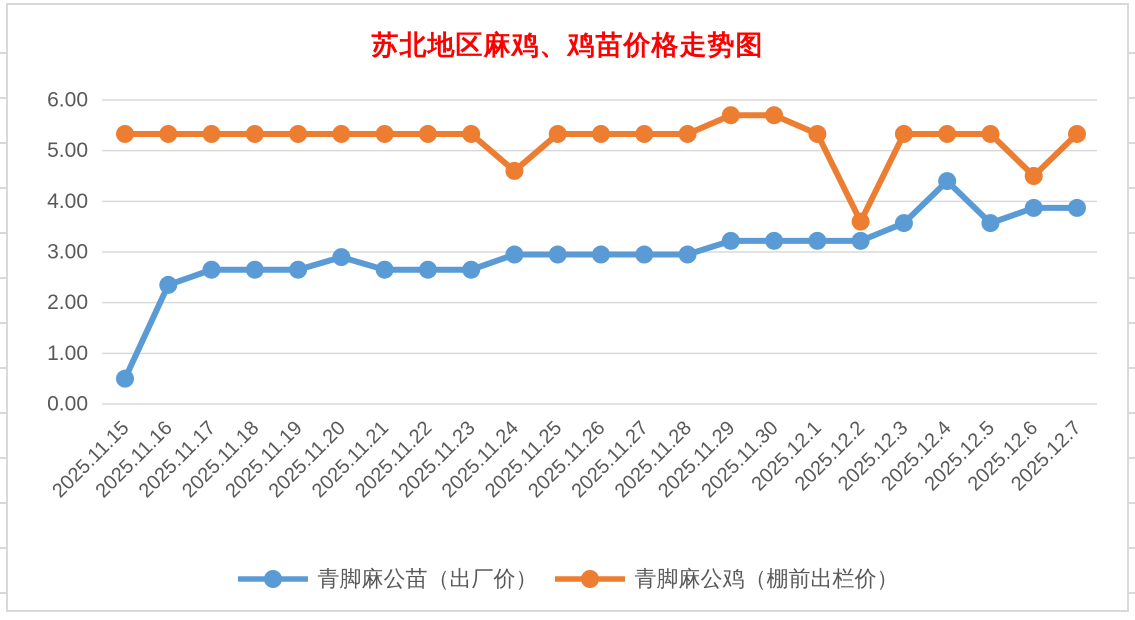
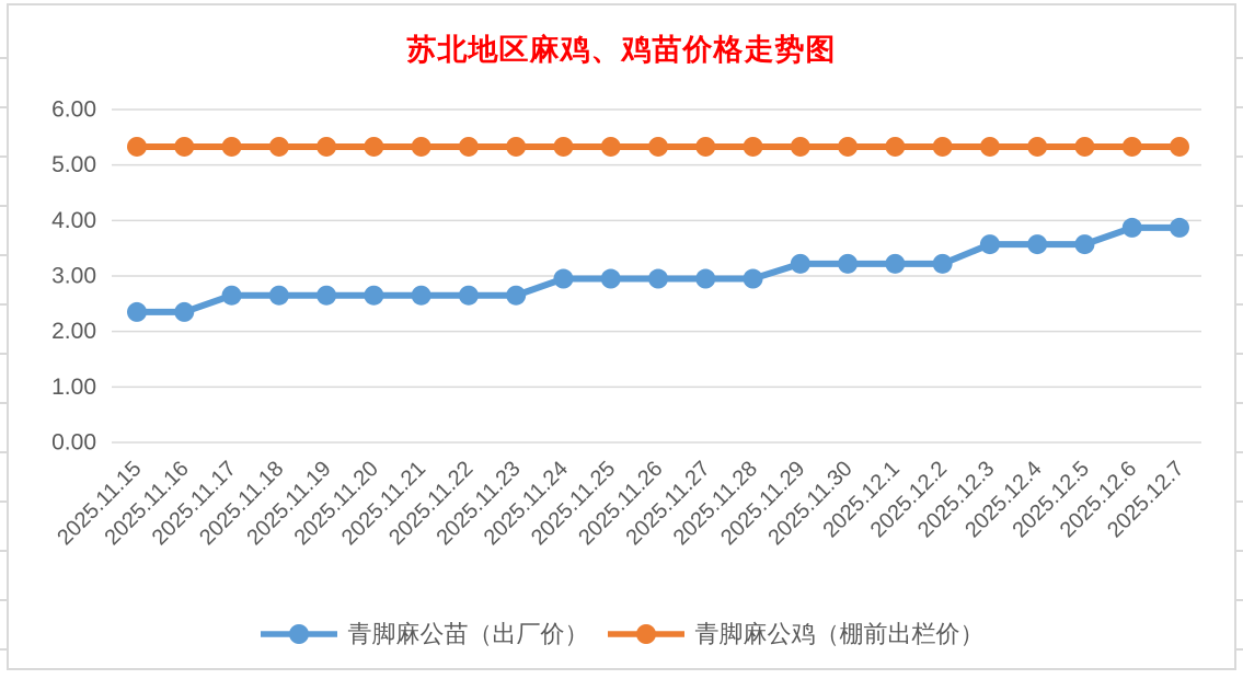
青脚麻公苗（出厂价）/2025.11.15: 0.5 -> 2.4
青脚麻公苗（出厂价）/2025.11.20: 2.9 -> 2.6
青脚麻公鸡（棚前出栏价）/2025.11.24: 4.6 -> 5.3
青脚麻公鸡（棚前出栏价）/2025.11.29: 5.7 -> 5.3
青脚麻公鸡（棚前出栏价）/2025.11.30: 5.7 -> 5.3
青脚麻公鸡（棚前出栏价）/2025.12.2: 3.6 -> 5.3
青脚麻公苗（出厂价）/2025.12.4: 4.4 -> 3.6
青脚麻公鸡（棚前出栏价）/2025.12.6: 4.5 -> 5.3
